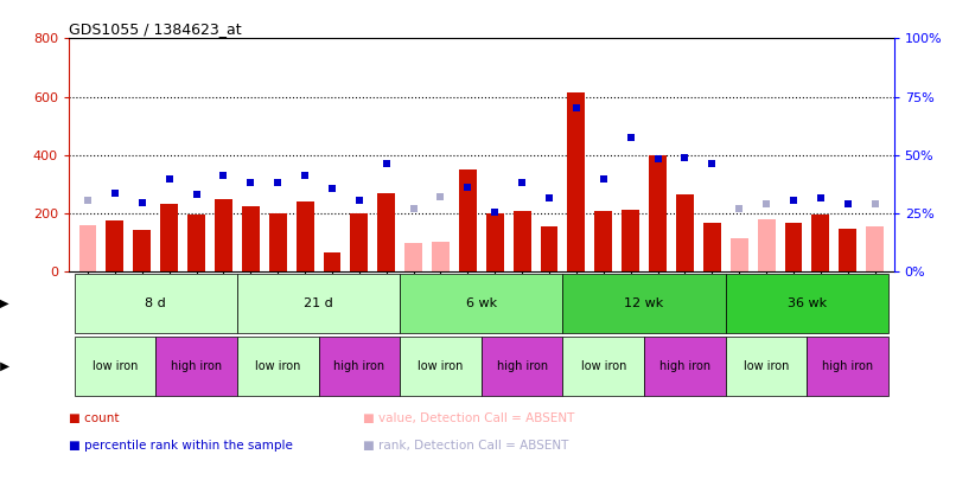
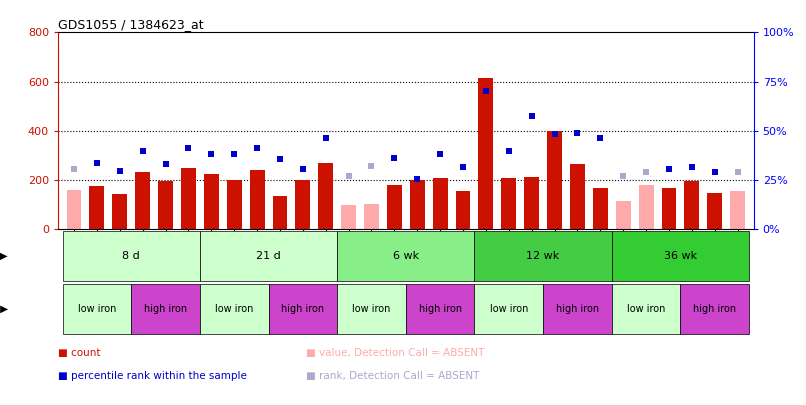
GSM33571: 65 -> 135
GSM33570: 350 -> 180
